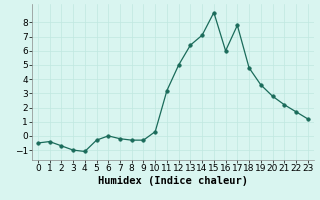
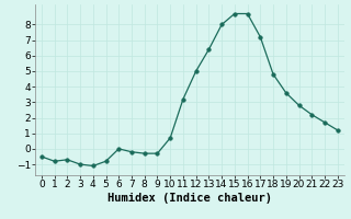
1: -0.4 -> -0.8
5: -0.3 -> -0.8
10: 0.3 -> 0.7
14: 7.1 -> 8.0
16: 6.0 -> 8.7
17: 7.8 -> 7.2
